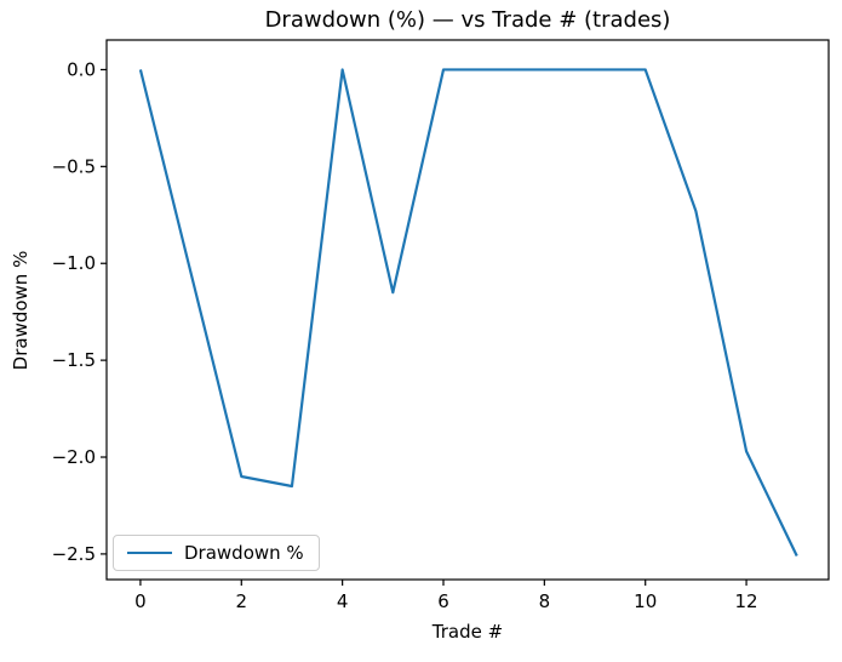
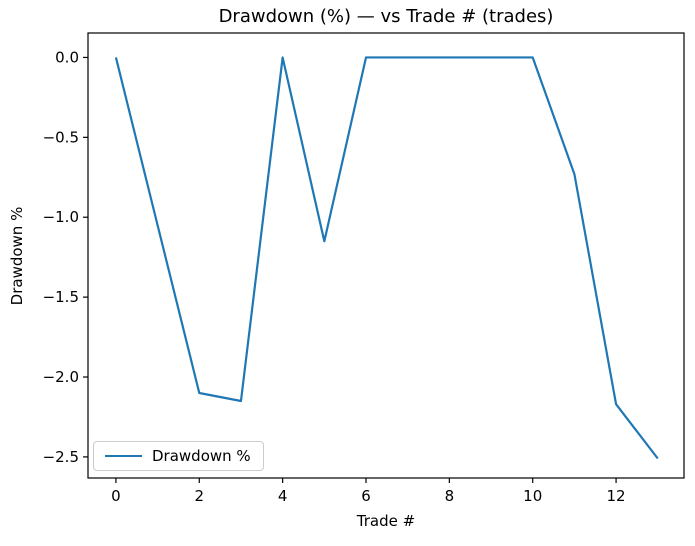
12: -1.97 -> -2.17
